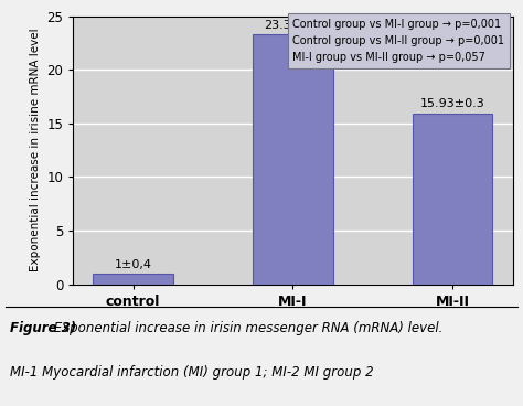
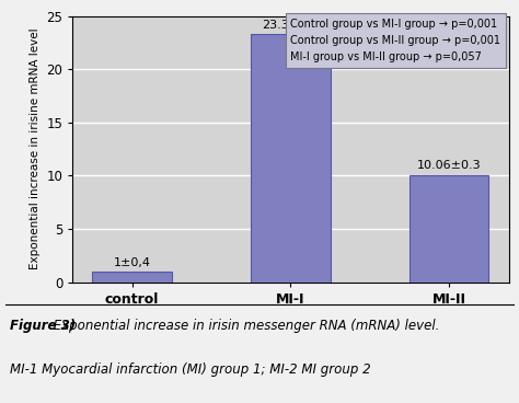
MI-II: 15.93 -> 10.06
